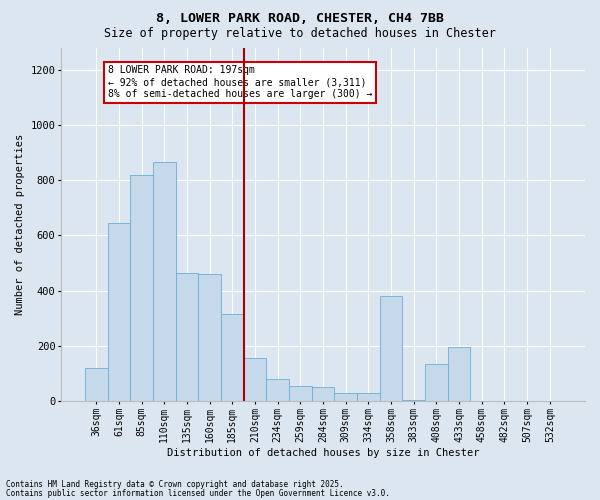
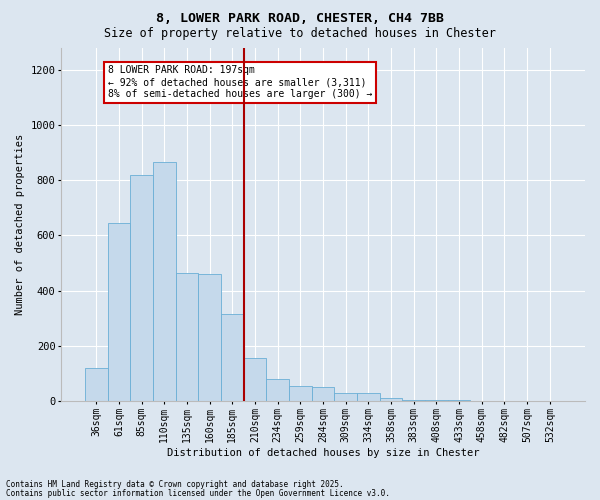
358sqm: 380 -> 10
408sqm: 135 -> 5
433sqm: 195 -> 3
